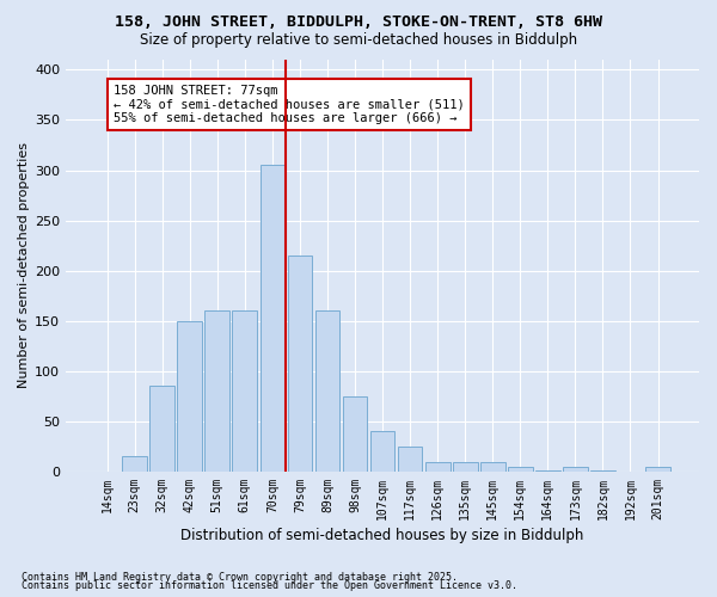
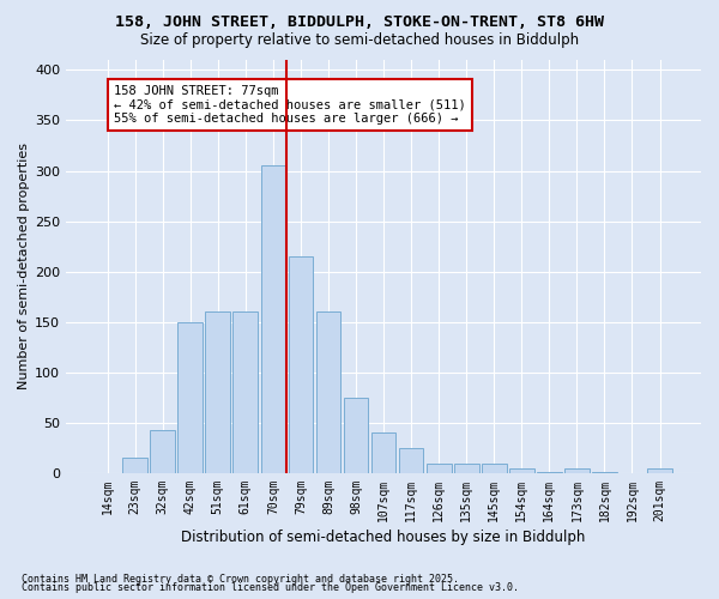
32sqm: 86 -> 43
